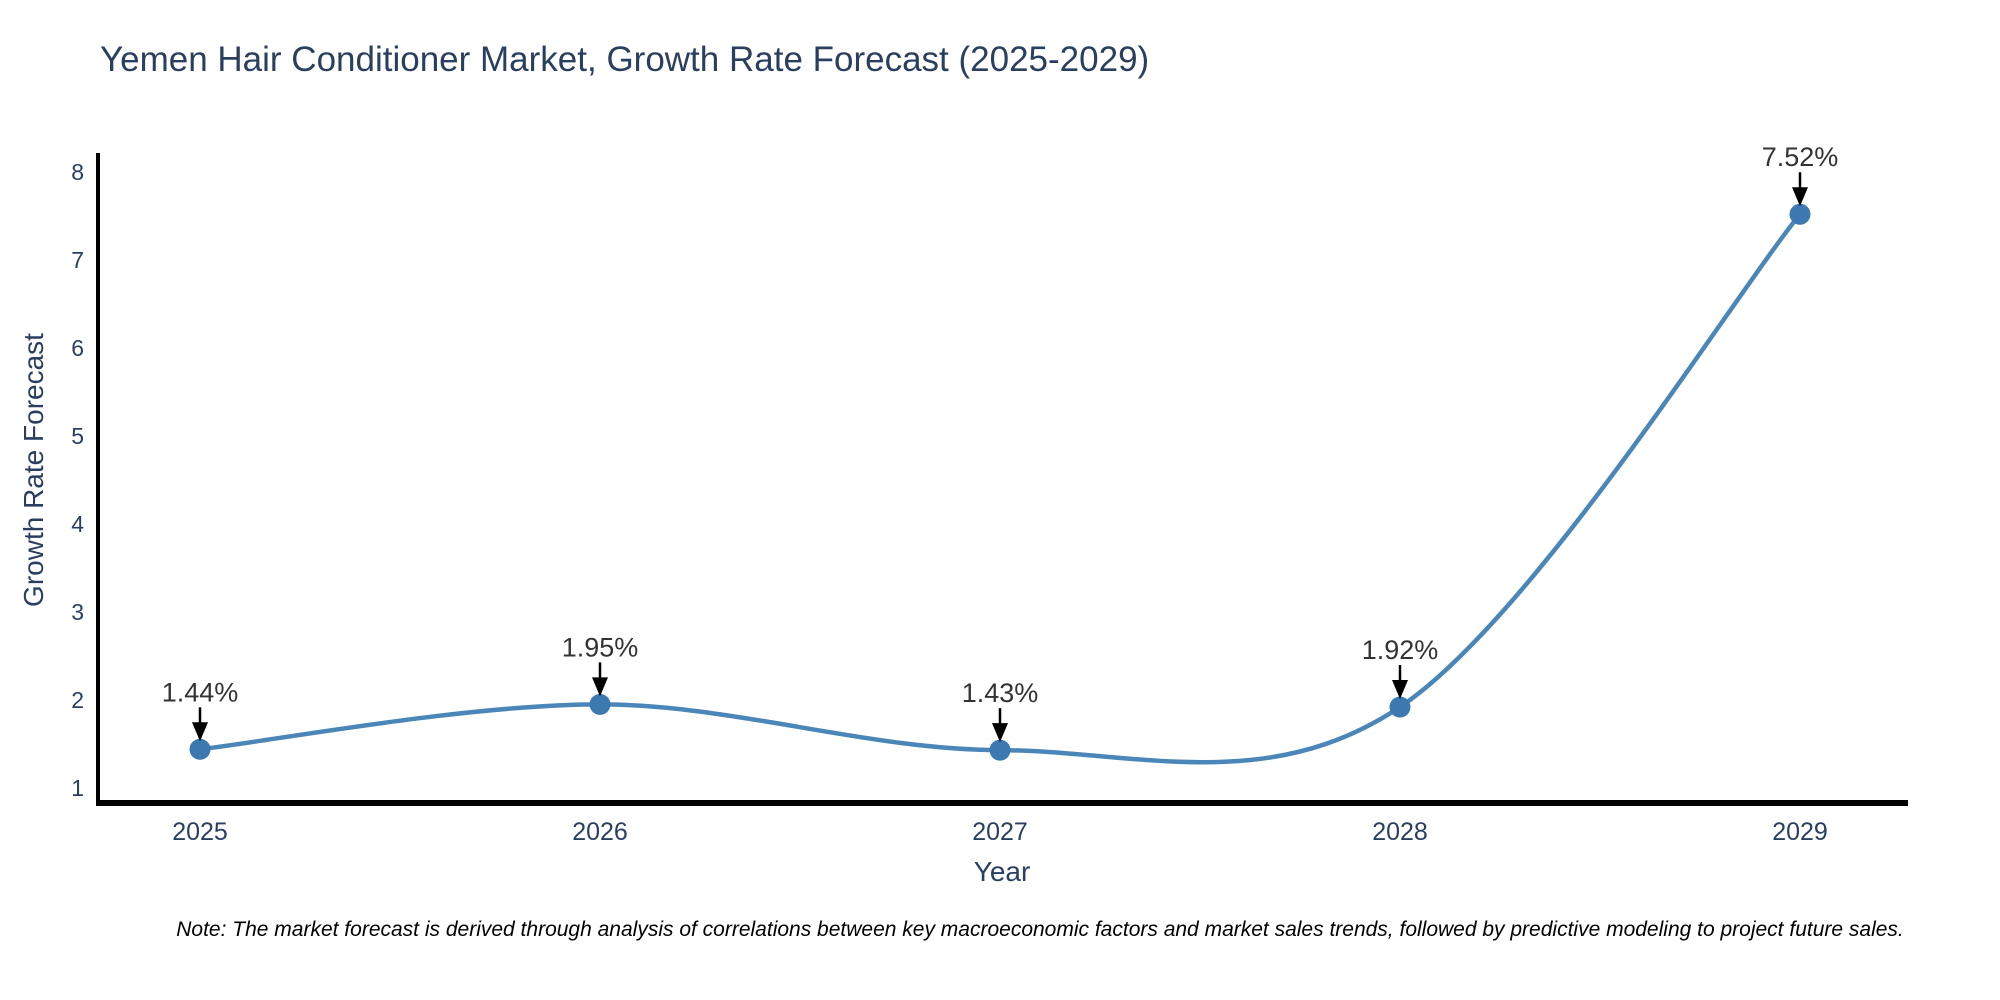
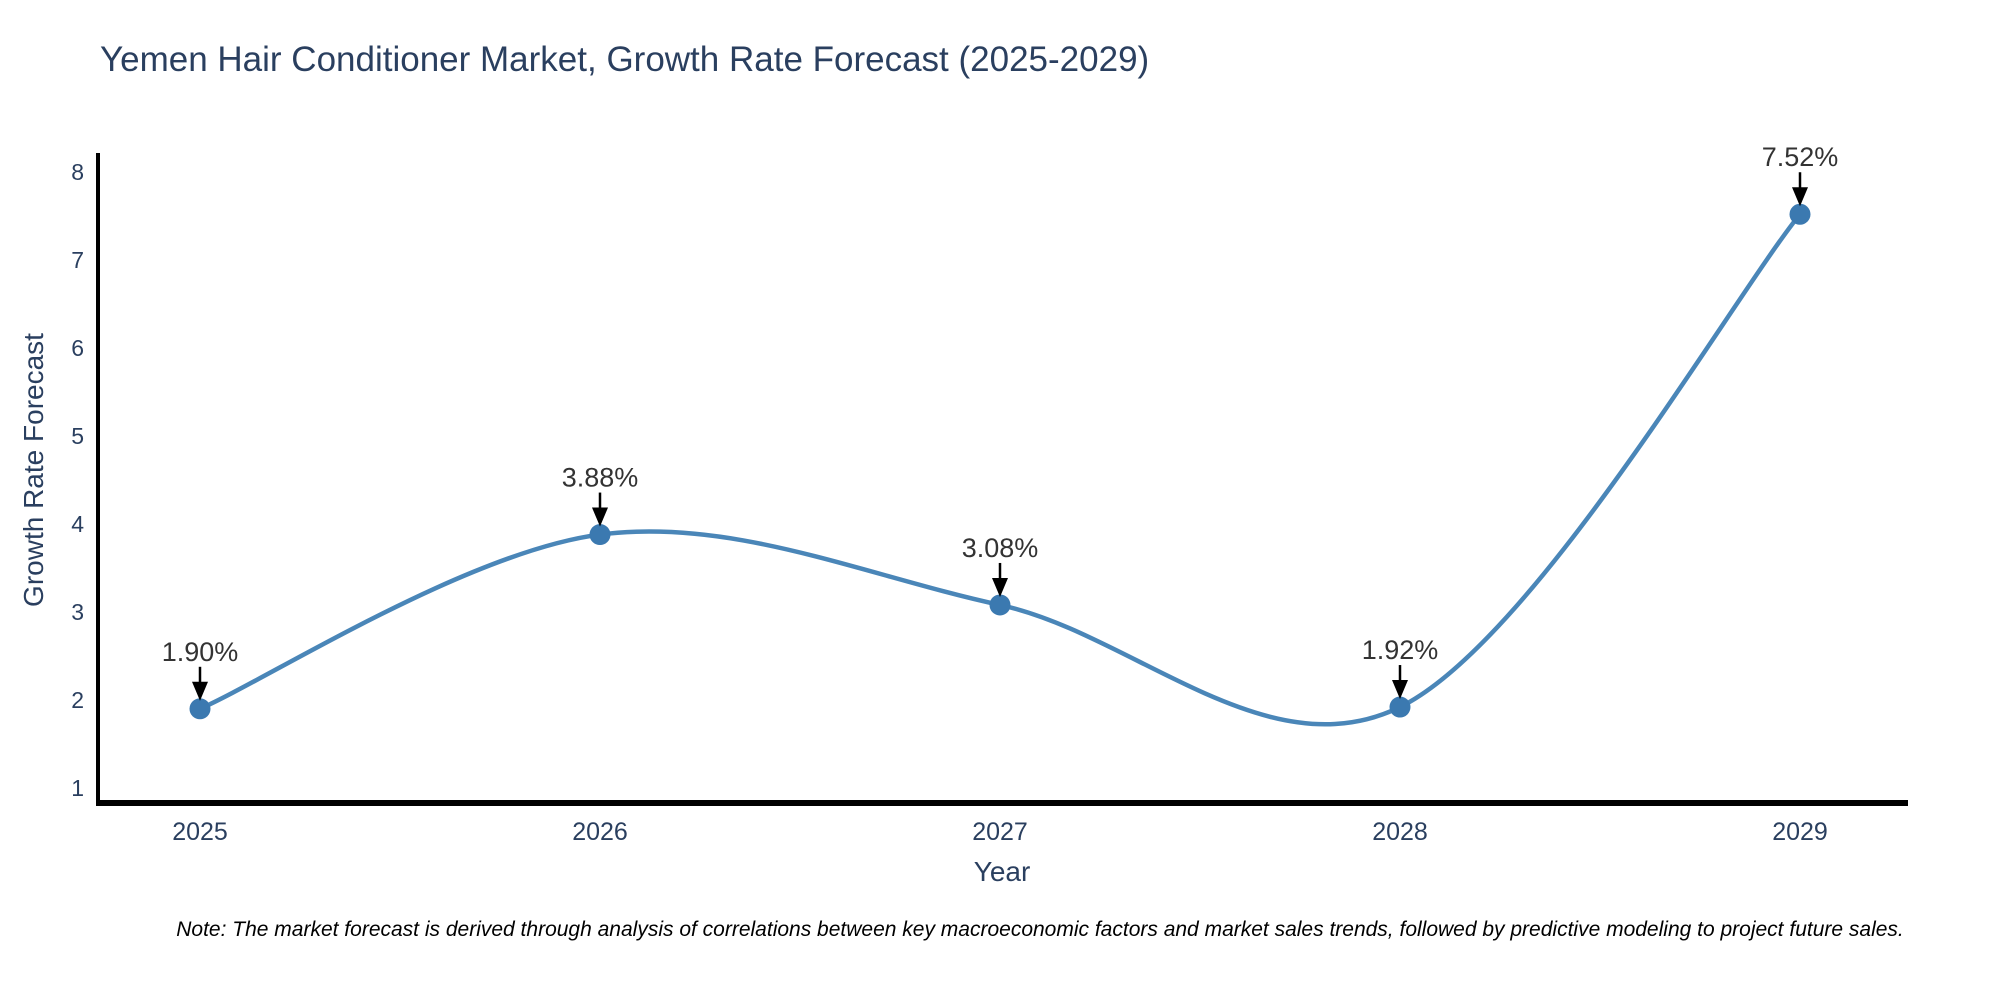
2025: 1.44% -> 1.90%
2026: 1.95% -> 3.88%
2027: 1.43% -> 3.08%
